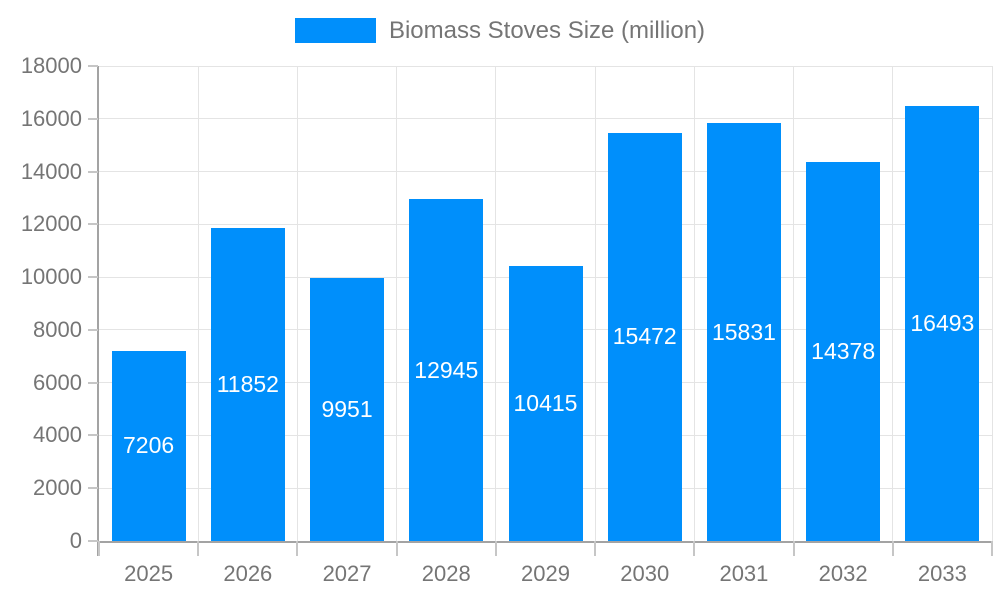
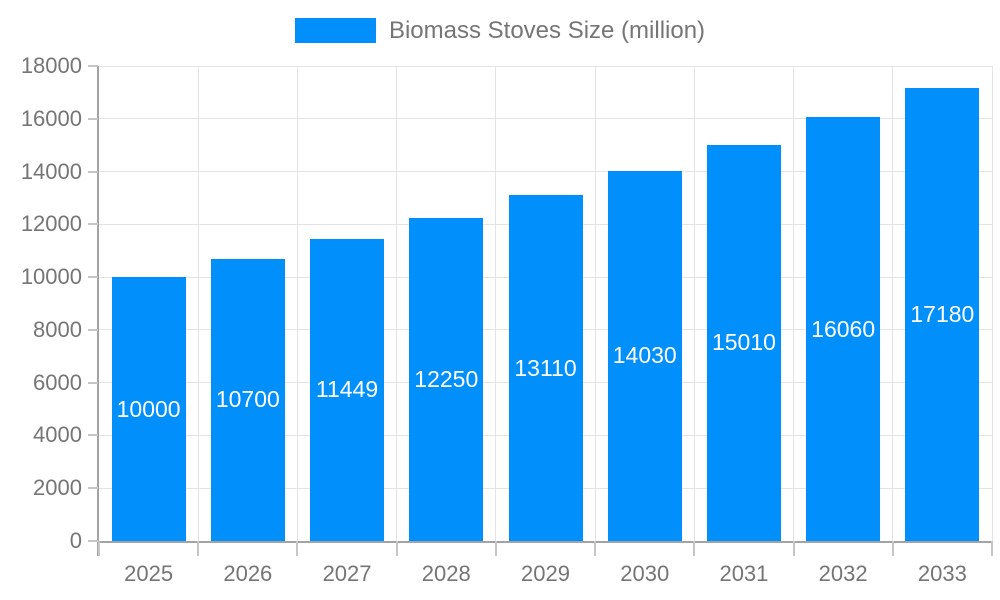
2025: 7206 -> 10000
2026: 11852 -> 10700
2027: 9951 -> 11449
2028: 12945 -> 12250
2029: 10415 -> 13110
2030: 15472 -> 14030
2031: 15831 -> 15010
2032: 14378 -> 16060
2033: 16493 -> 17180
